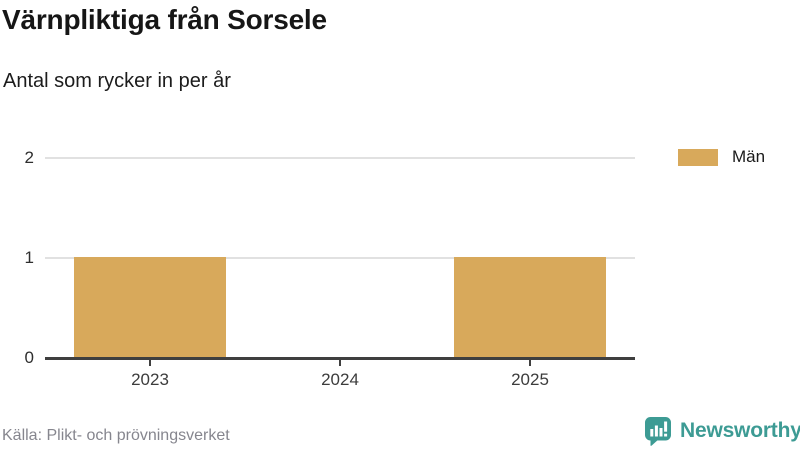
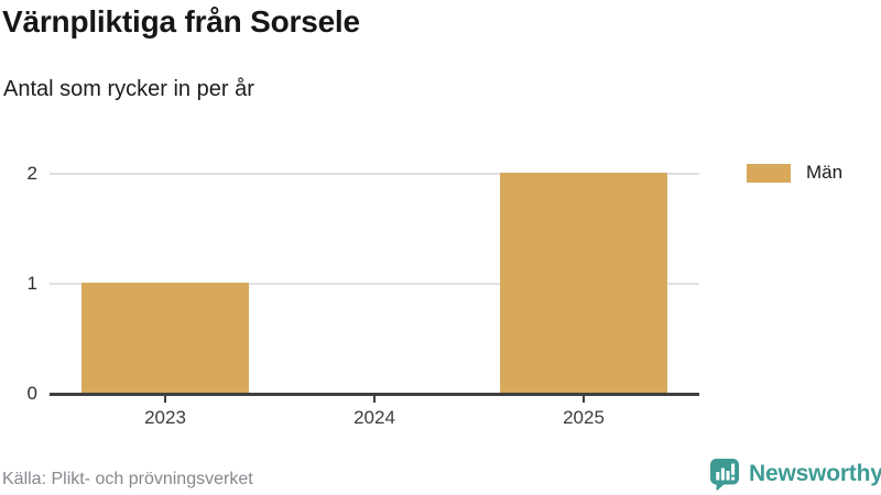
2025: 1 -> 2
